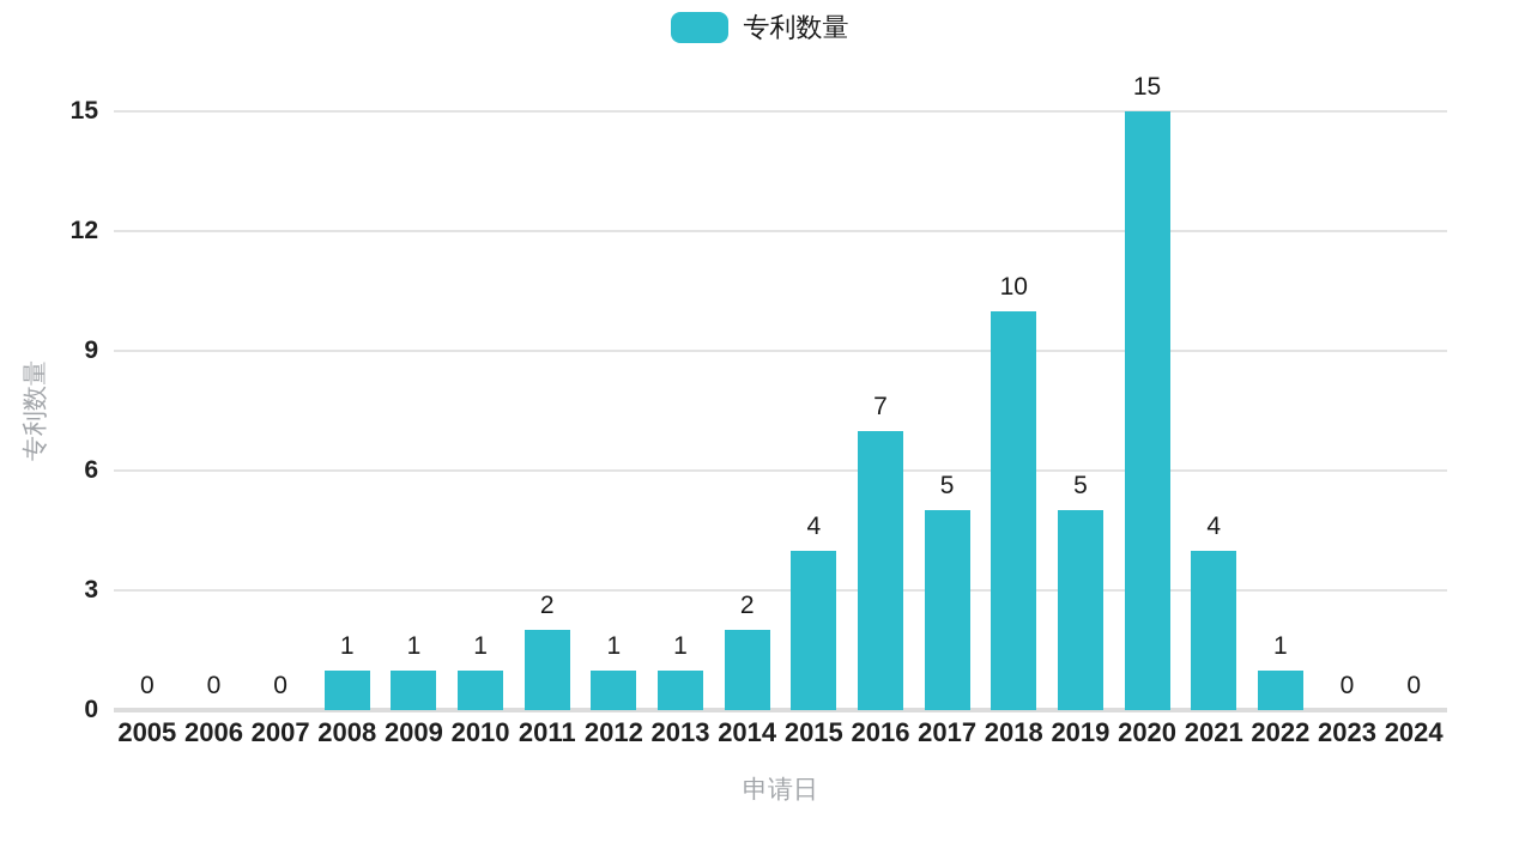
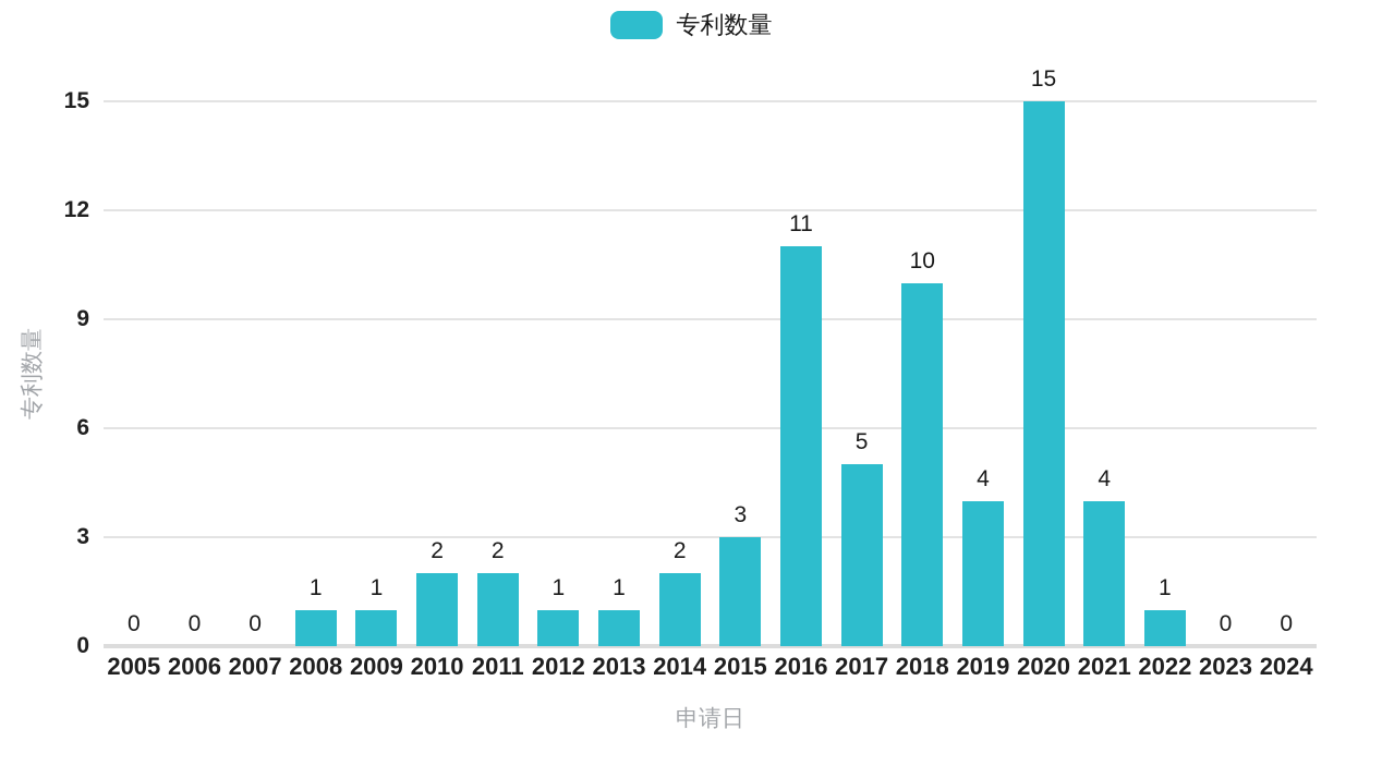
2010: 1 -> 2
2015: 4 -> 3
2016: 7 -> 11
2019: 5 -> 4
